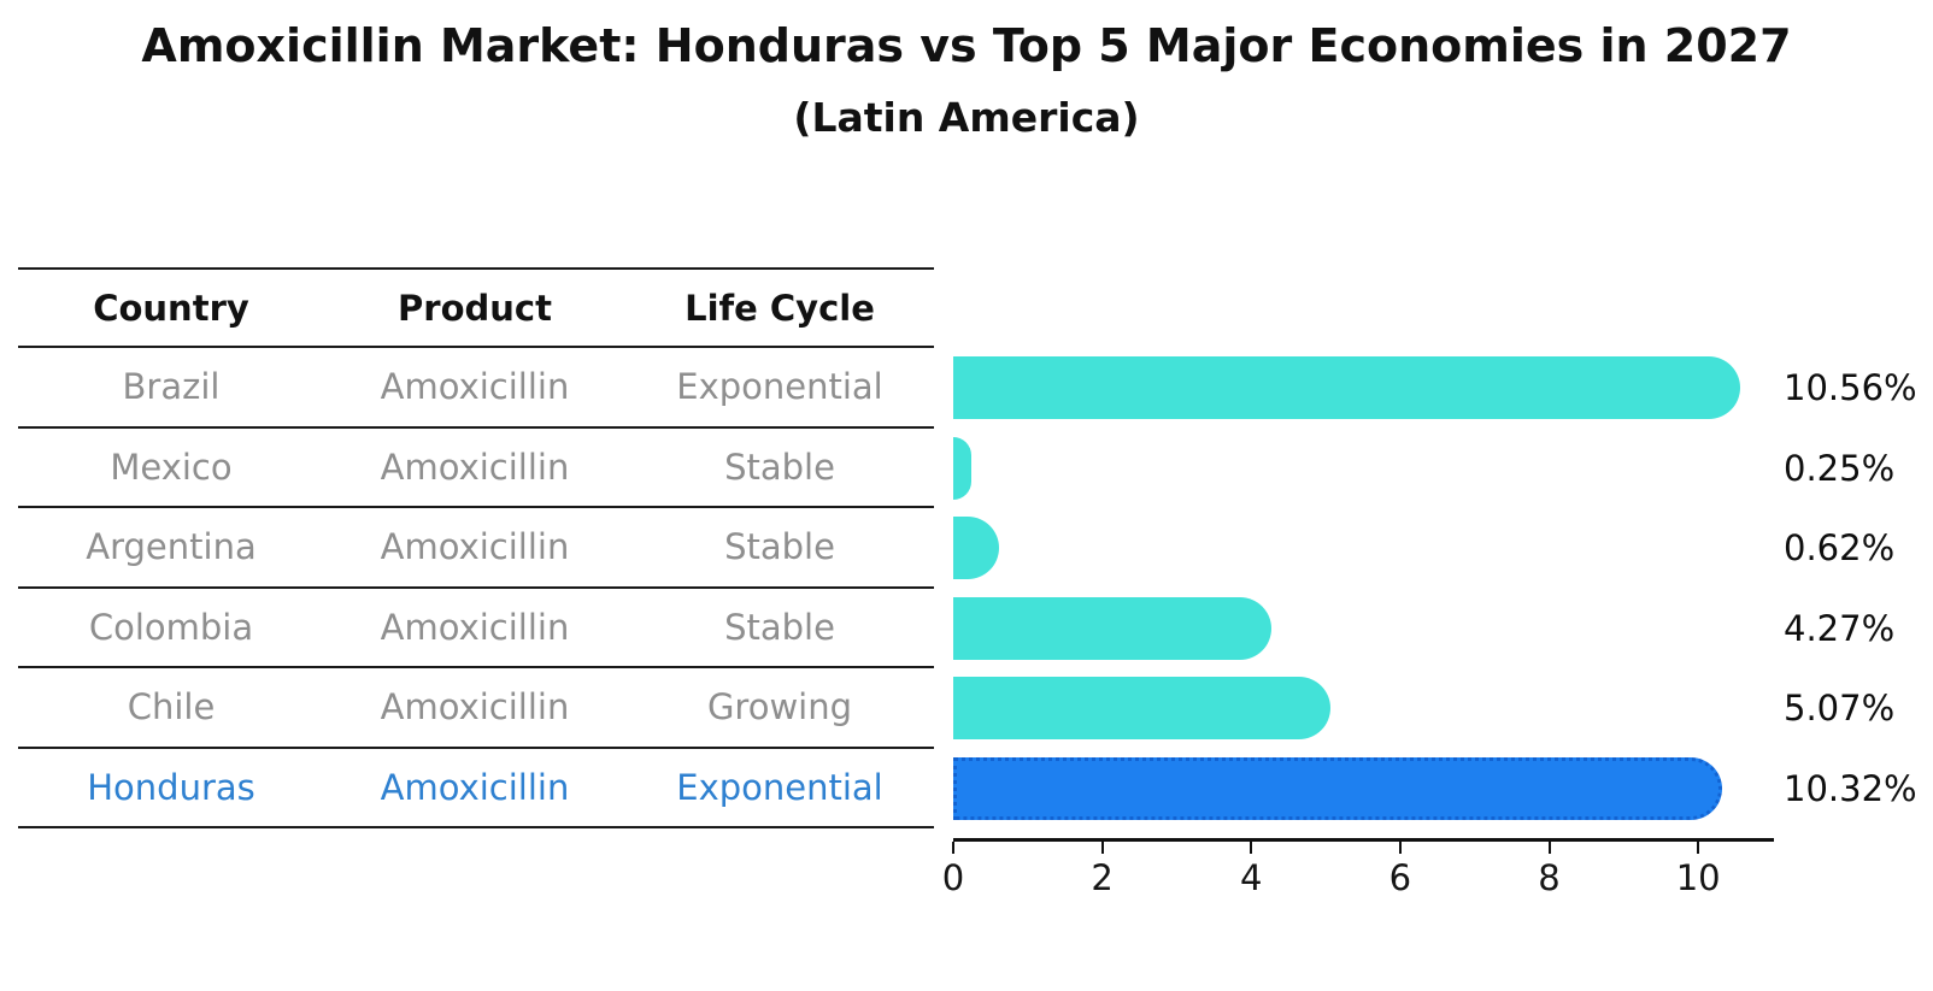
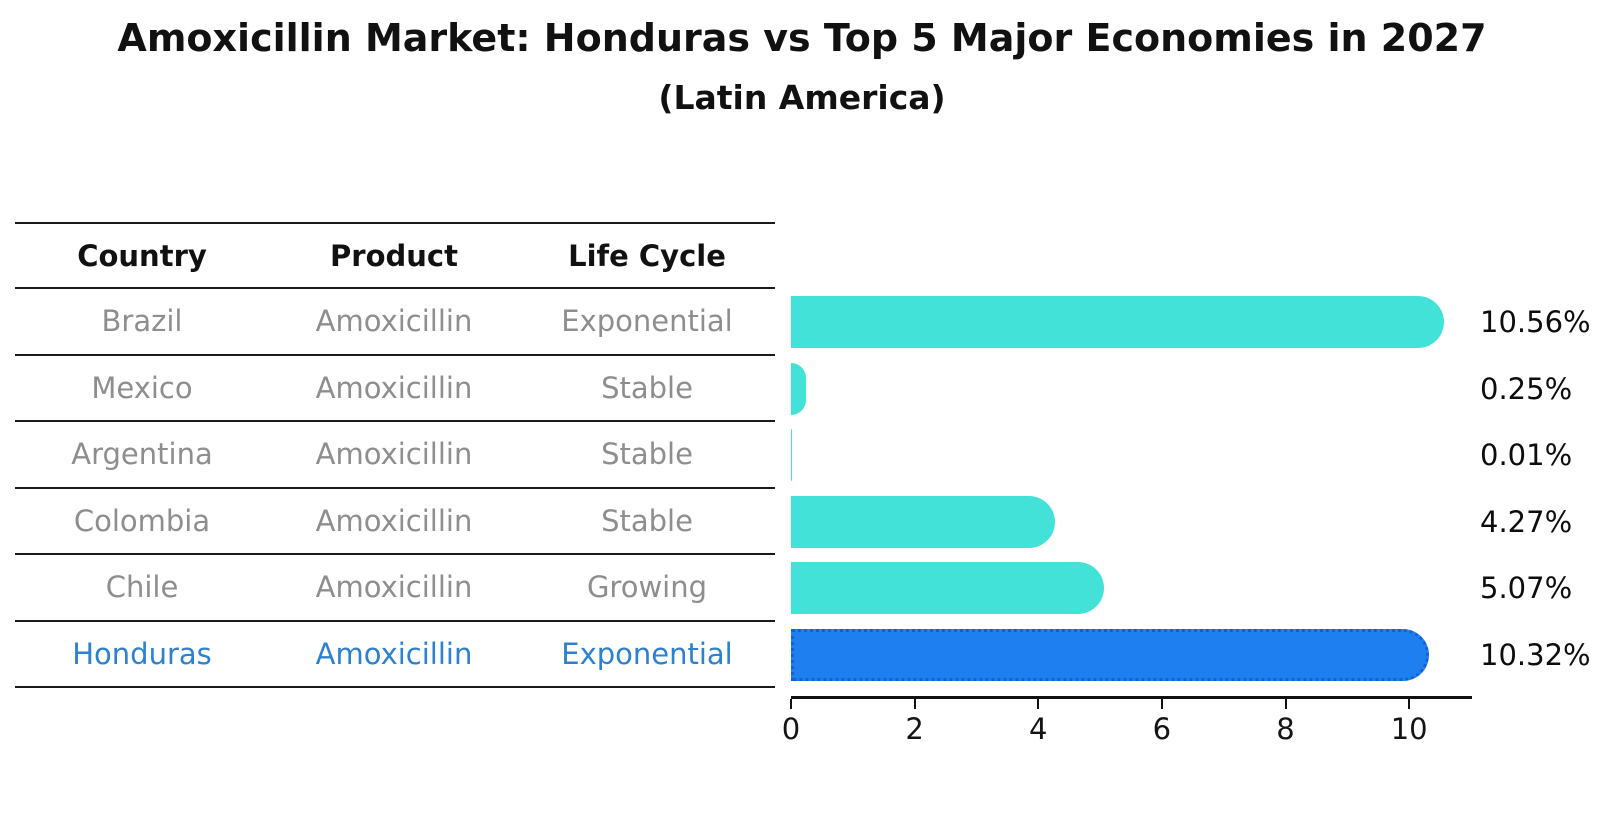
Argentina: 0.62% -> 0.01%
